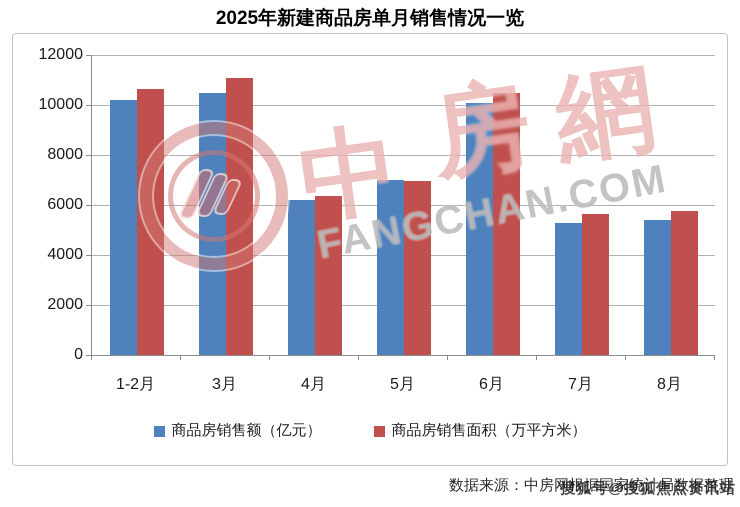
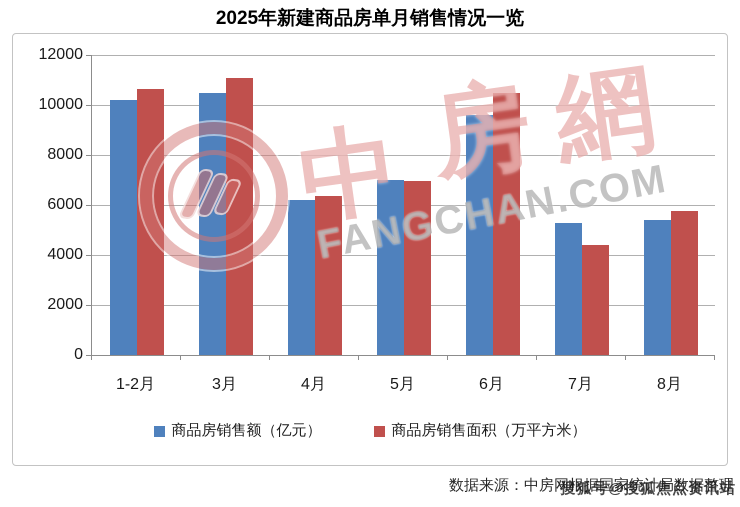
商品房销售额（亿元）/6月: 10100 -> 9600
商品房销售面积（万平方米）/7月: 5600 -> 4400
